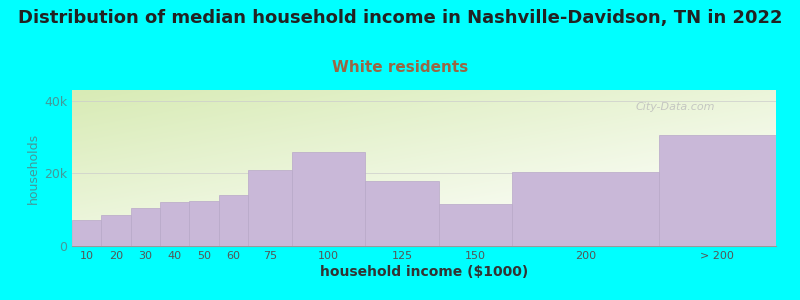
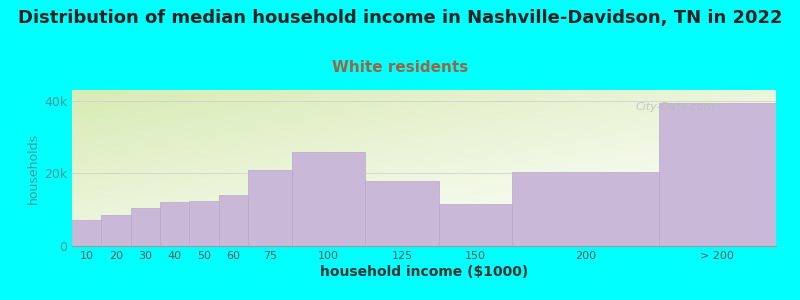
> 200: 30.5k -> 39.5k
